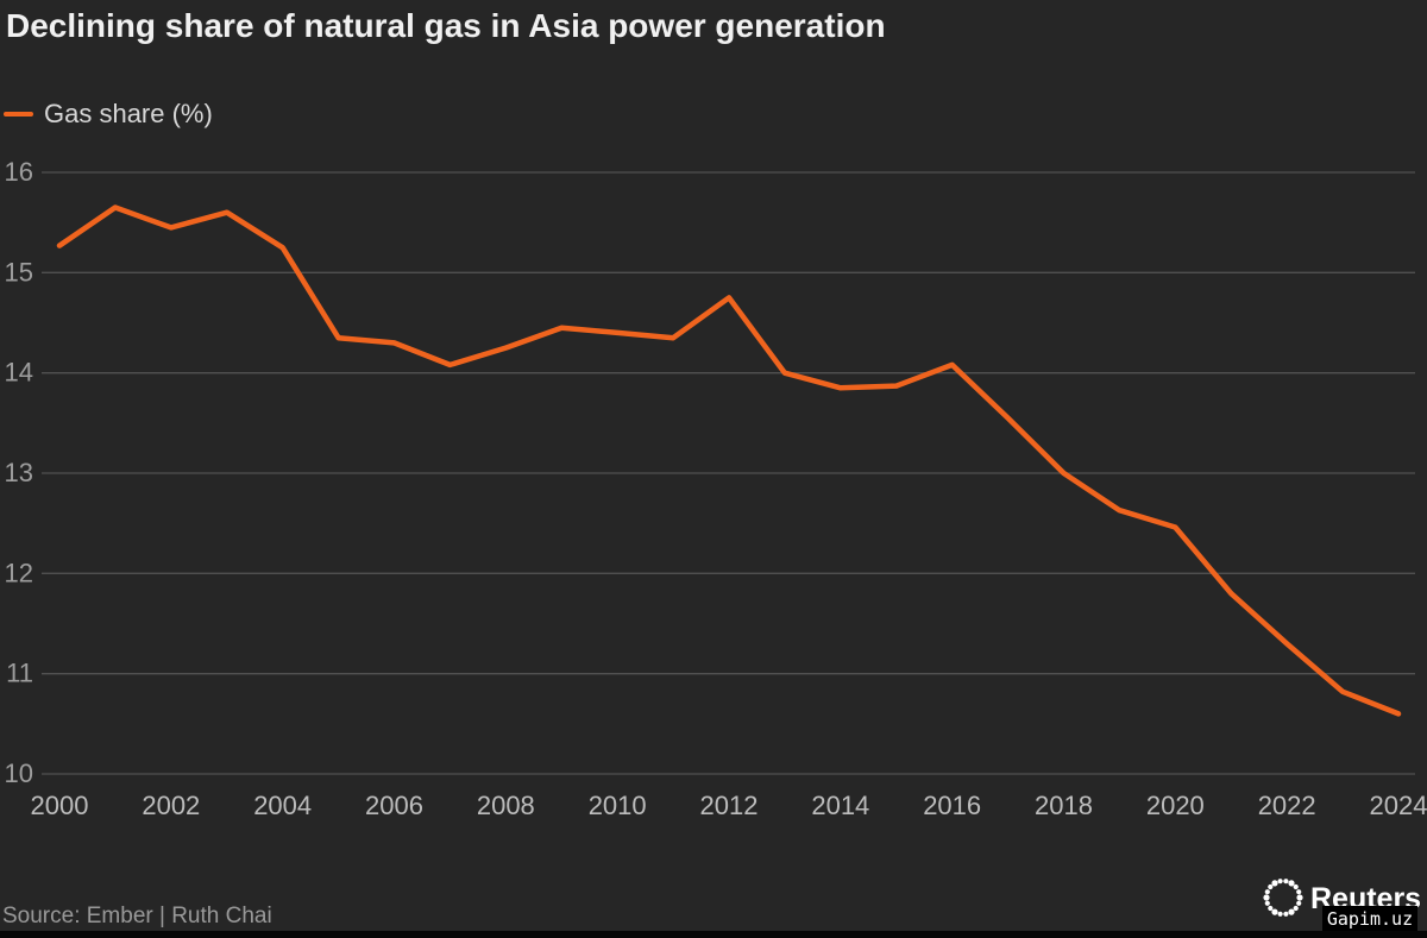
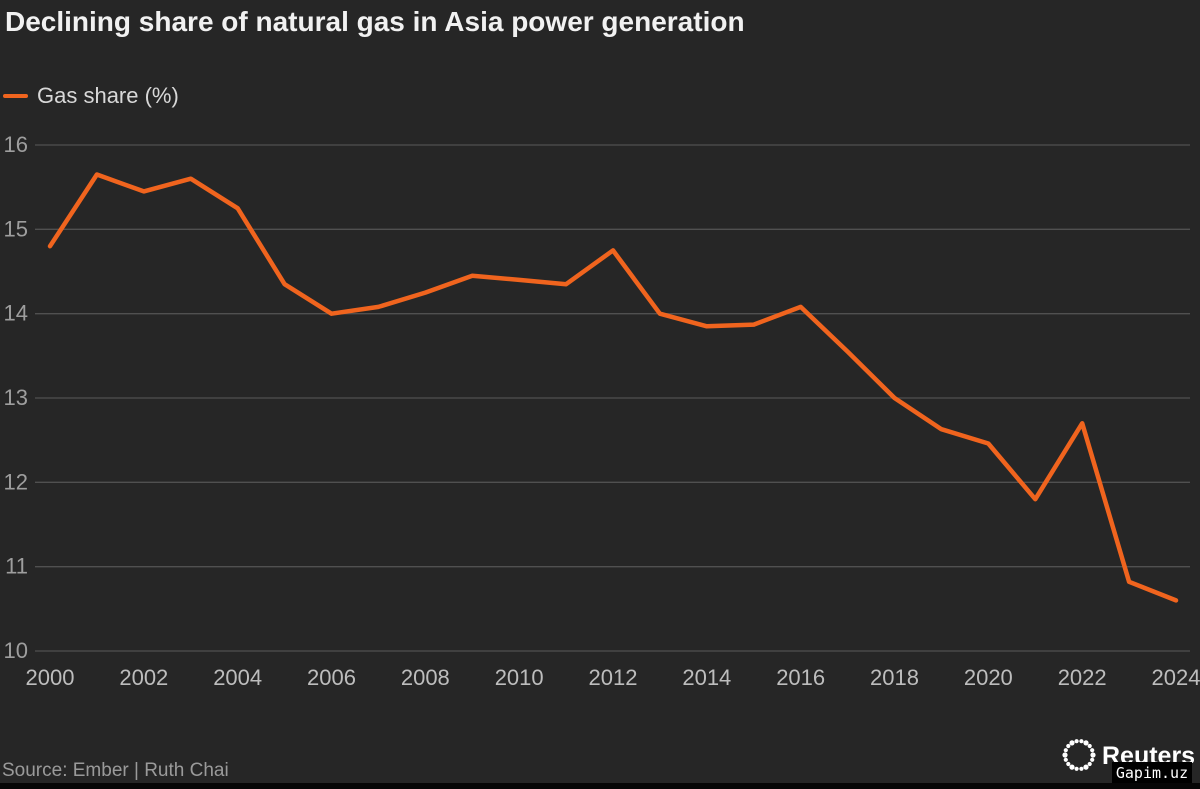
2000: 15.3 -> 14.8
2006: 14.3 -> 14.0
2022: 11.3 -> 12.7
